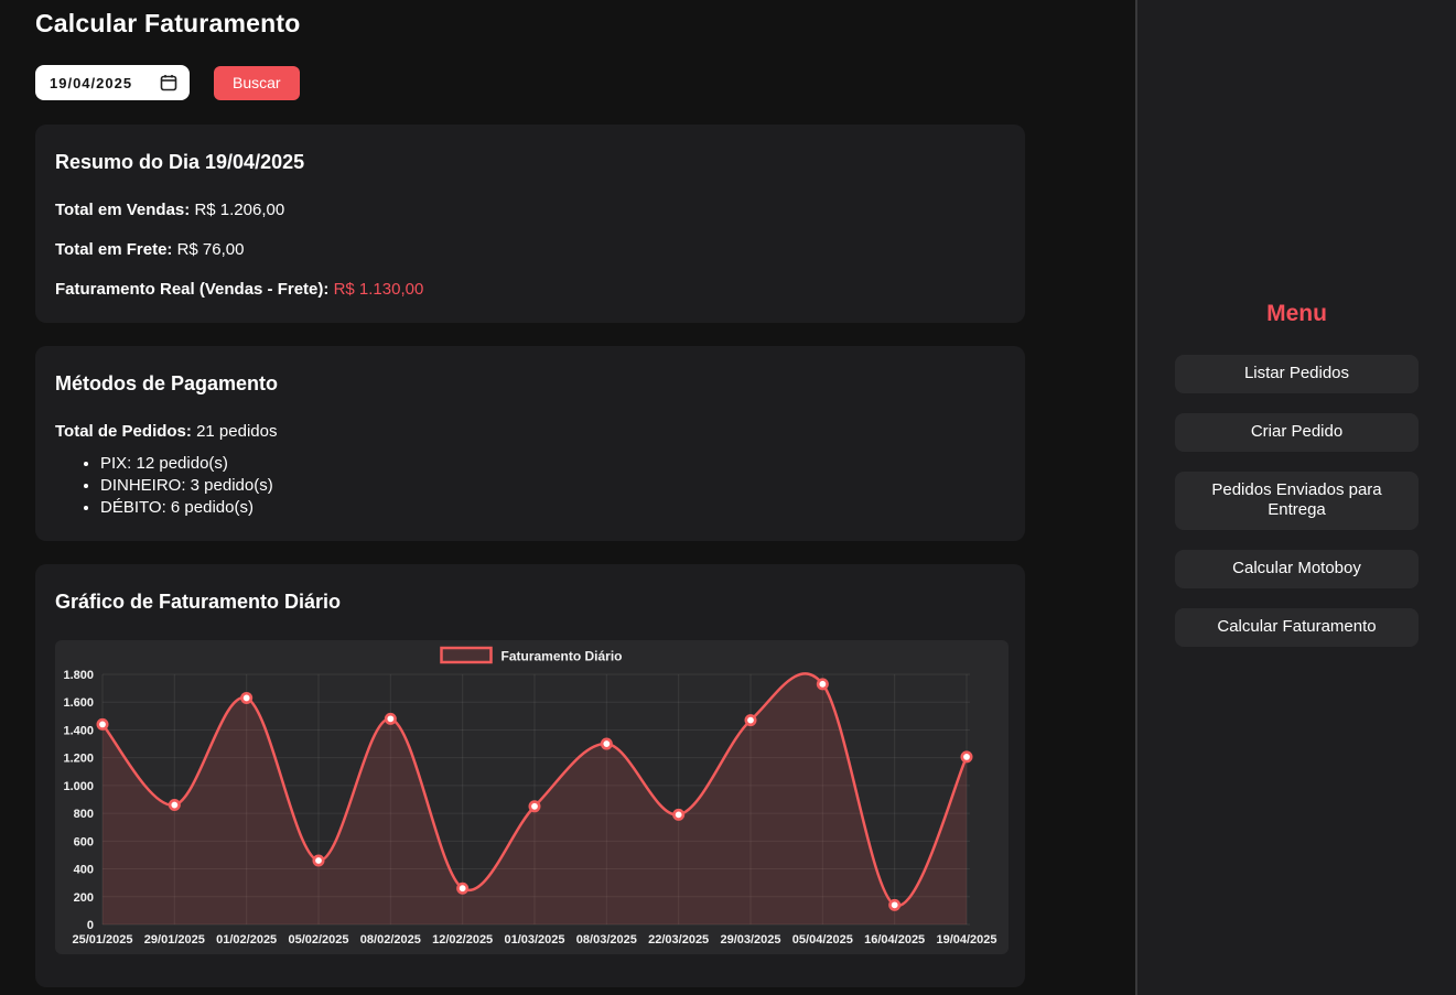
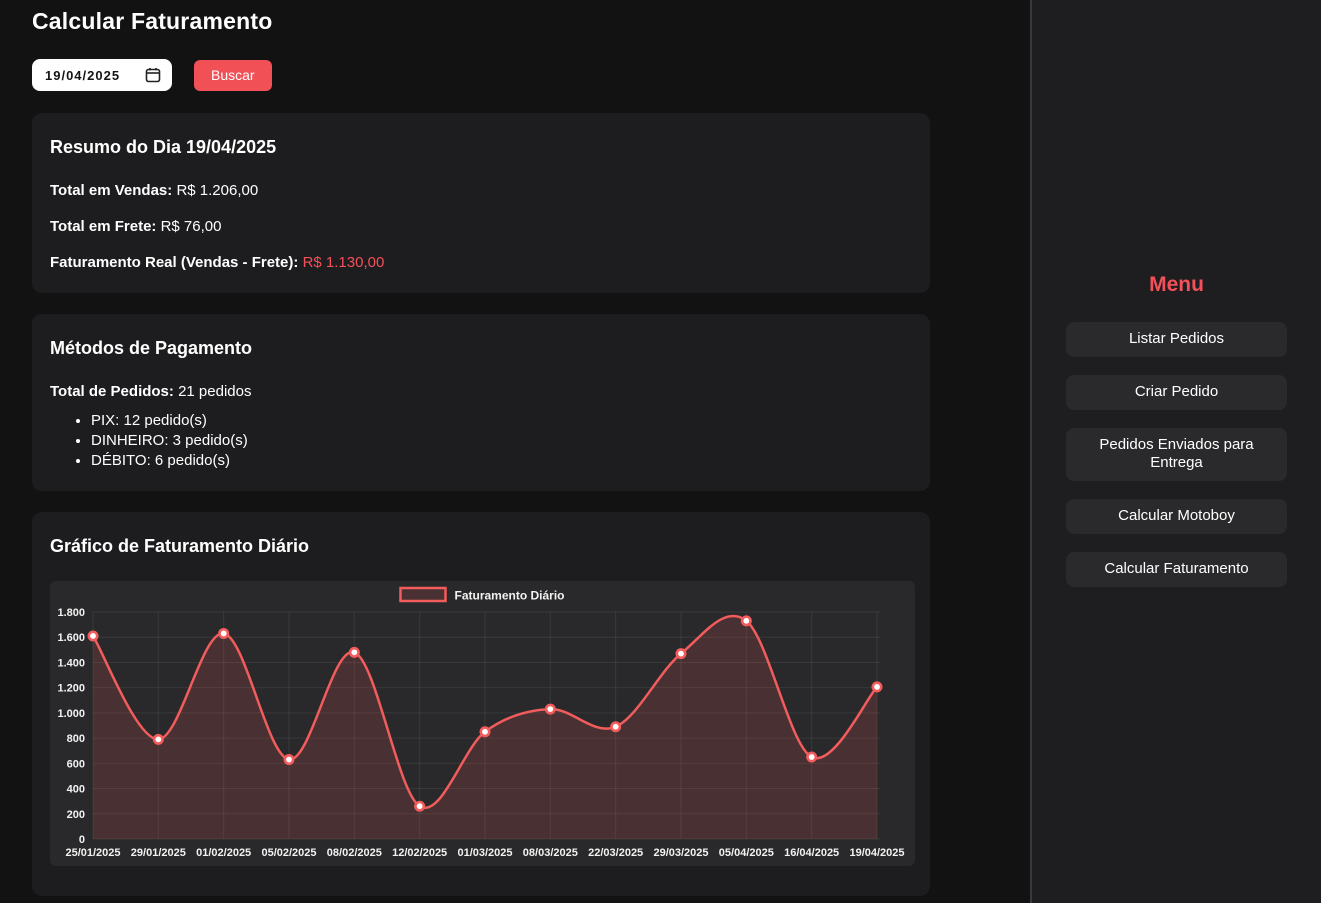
25/01/2025: 1440 -> 1610
29/01/2025: 860 -> 790
05/02/2025: 460 -> 630
08/03/2025: 1300 -> 1030
22/03/2025: 790 -> 890
16/04/2025: 140 -> 650
